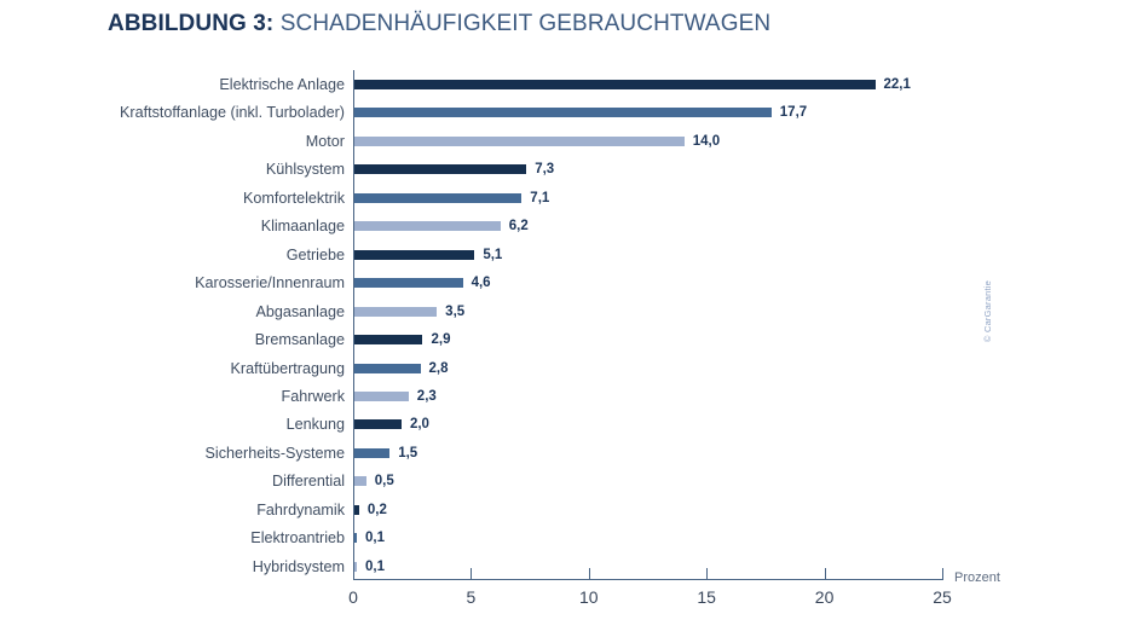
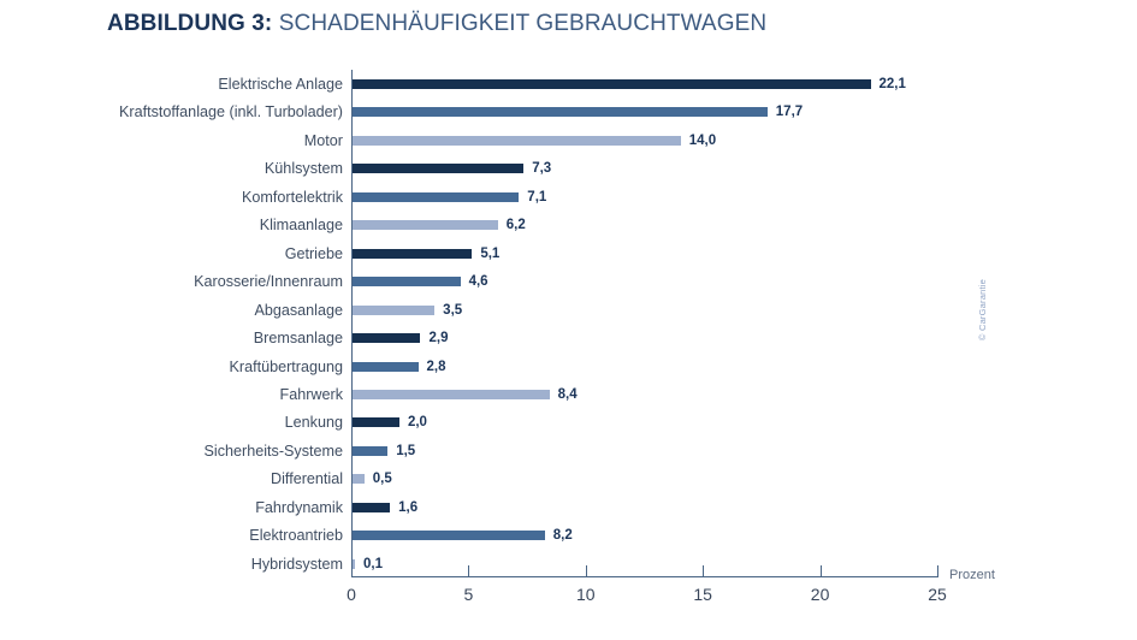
Fahrwerk: 2,3 -> 8,4
Fahrdynamik: 0,2 -> 1,6
Elektroantrieb: 0,1 -> 8,2
